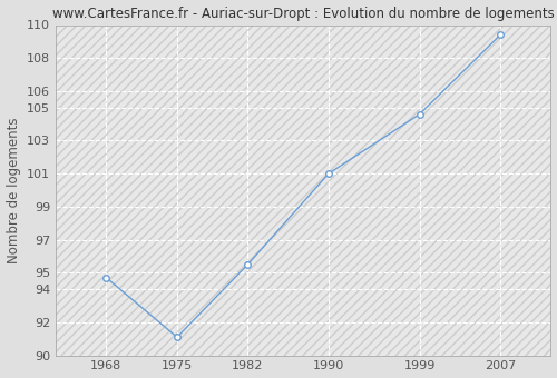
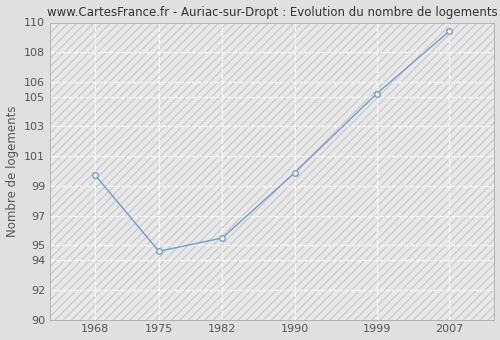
1968: 94.7 -> 99.7
1975: 91.1 -> 94.6
1990: 101.0 -> 99.9
1999: 104.6 -> 105.2
